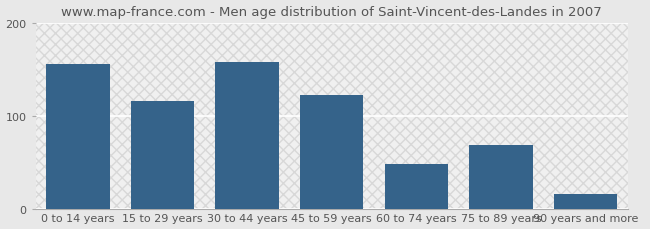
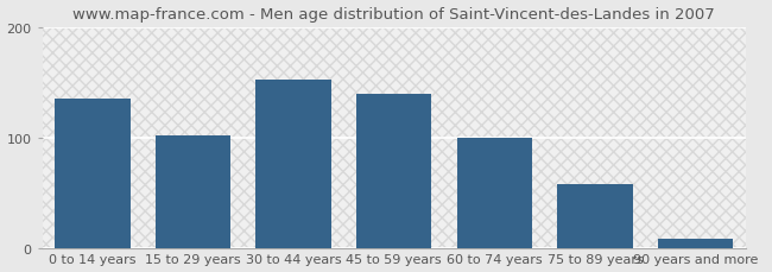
0 to 14 years: 156 -> 135
15 to 29 years: 116 -> 102
30 to 44 years: 158 -> 152
45 to 59 years: 122 -> 140
60 to 74 years: 48 -> 100
75 to 89 years: 68 -> 58
90 years and more: 16 -> 8
